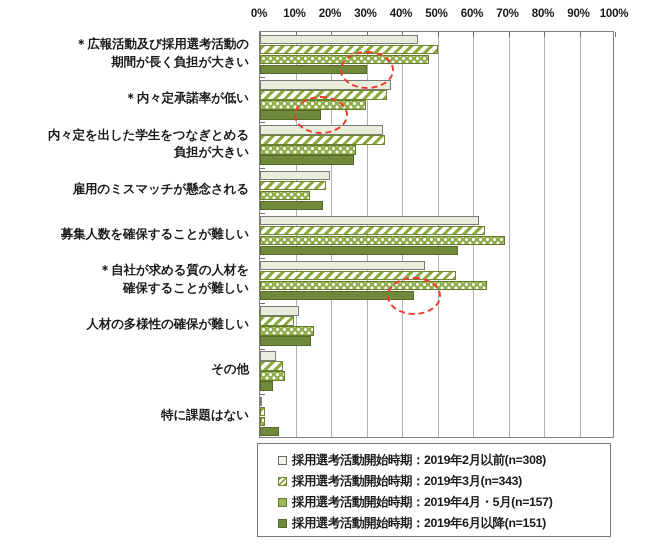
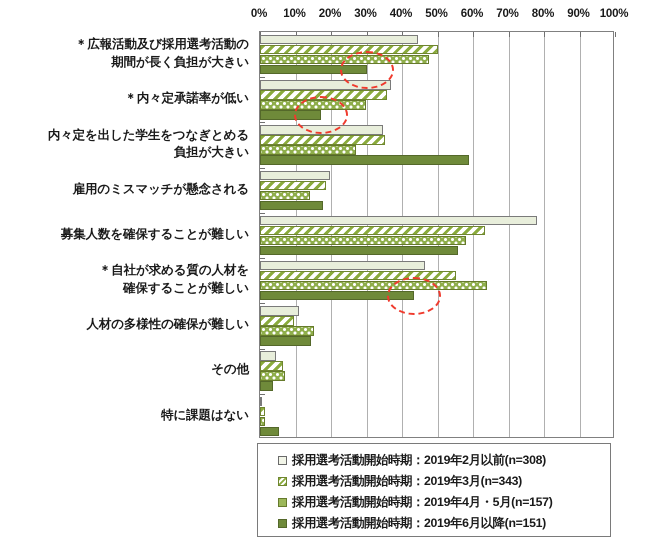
採用選考活動開始時期：2019年6月以降(n=151)/内々定を出した学生をつなぎとめる 負担が大きい: 26% -> 59%
採用選考活動開始時期：2019年2月以前(n=308)/募集人数を確保することが難しい: 62% -> 78%
採用選考活動開始時期：2019年4月・5月(n=157)/募集人数を確保することが難しい: 69% -> 58%
